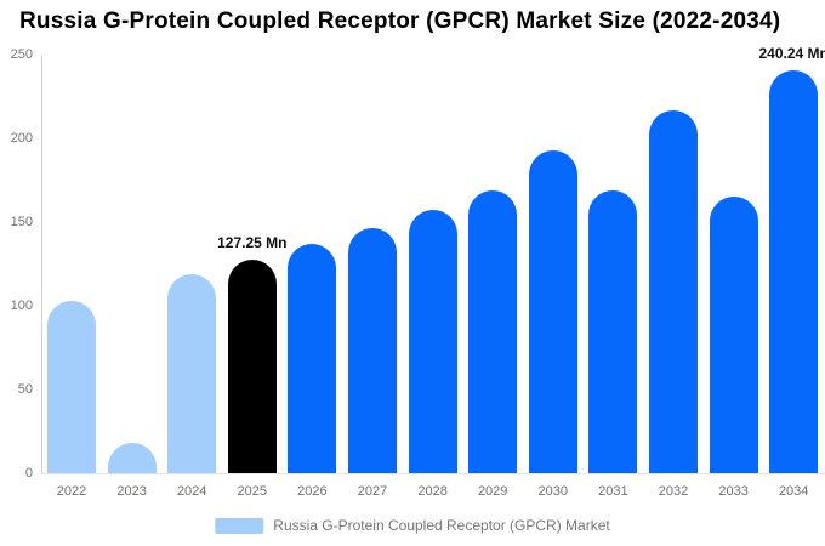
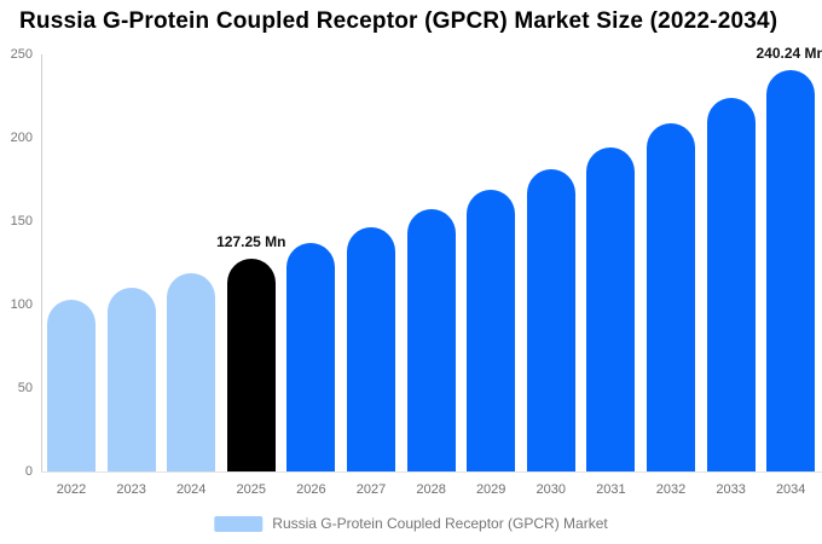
2023: 18 -> 110
2030: 193 -> 181
2031: 169 -> 194
2032: 217 -> 209
2033: 165 -> 224
